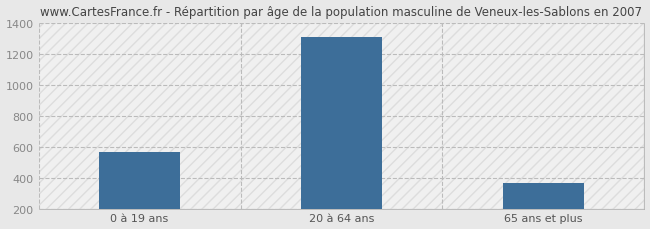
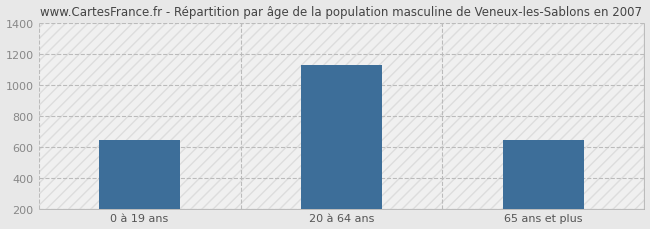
0 à 19 ans: 560 -> 640
20 à 64 ans: 1310 -> 1130
65 ans et plus: 360 -> 640
